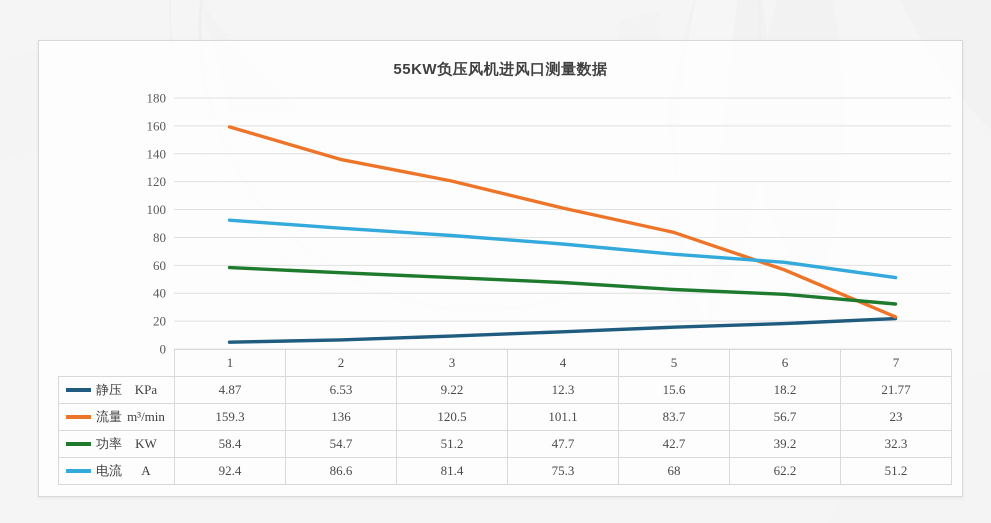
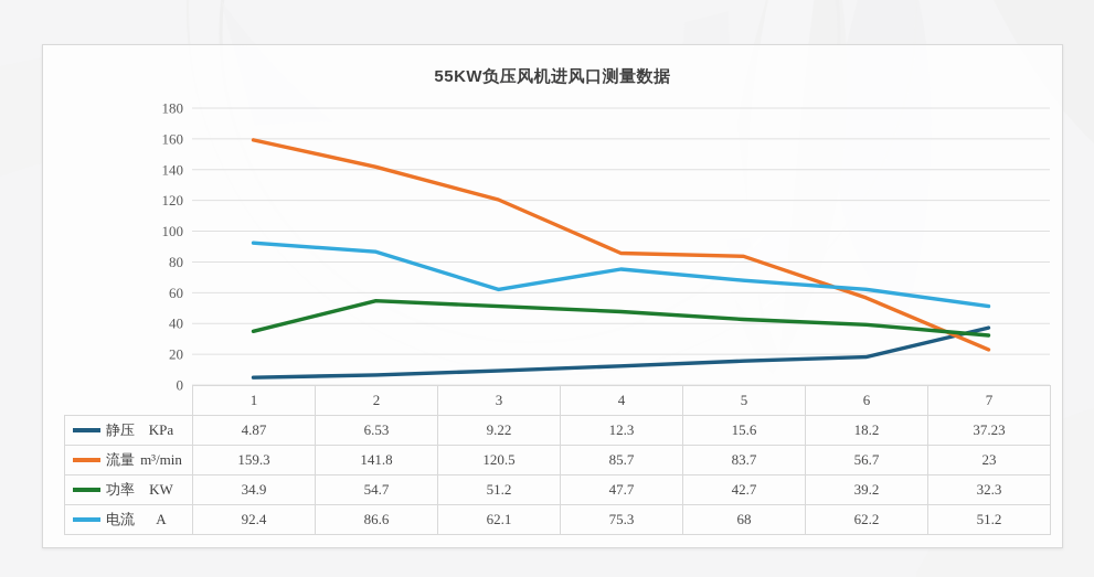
功率/1: 58.4 -> 34.9
流量/2: 136 -> 141.8
电流/3: 81.4 -> 62.1
流量/4: 101.1 -> 85.7
静压/7: 21.77 -> 37.23
